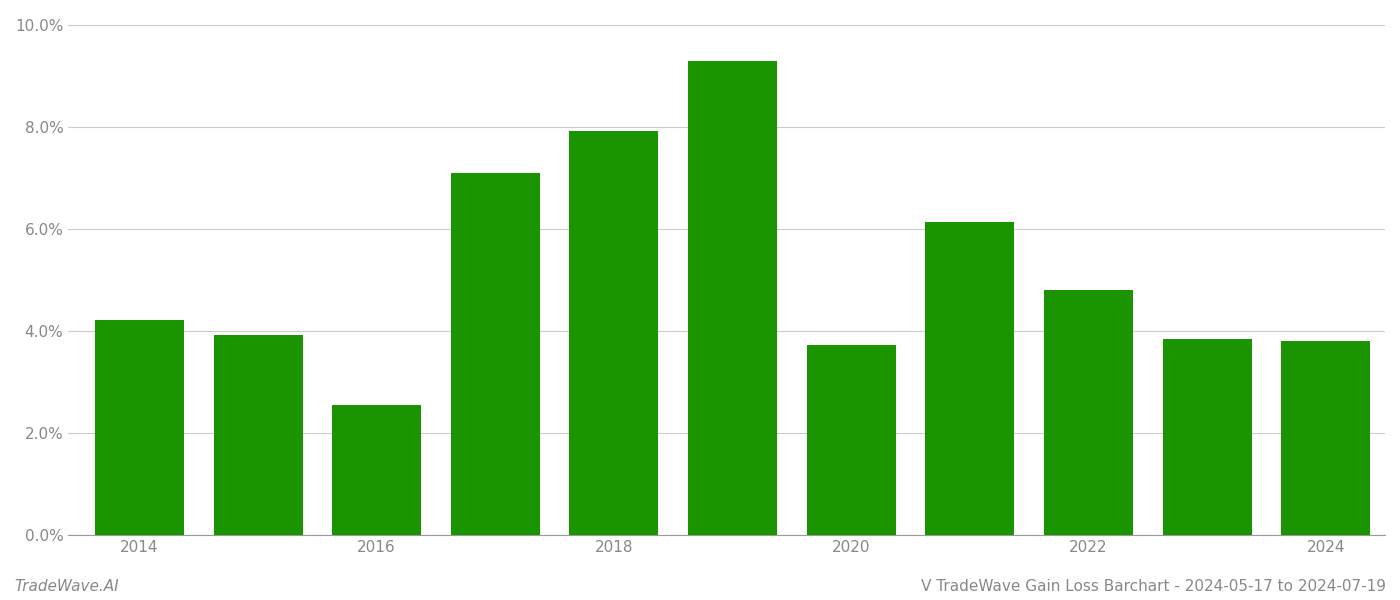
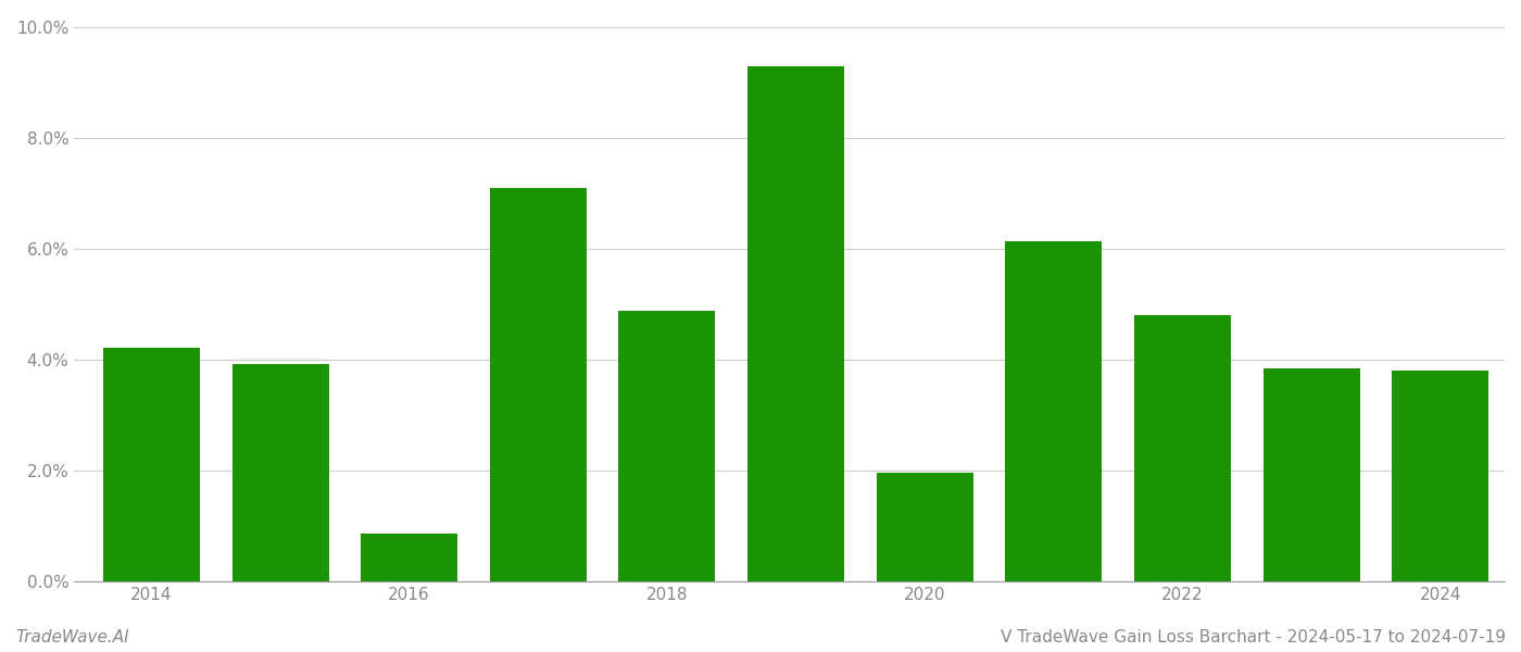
2016: 2.55% -> 0.86%
2018: 7.92% -> 4.88%
2020: 3.72% -> 1.96%
